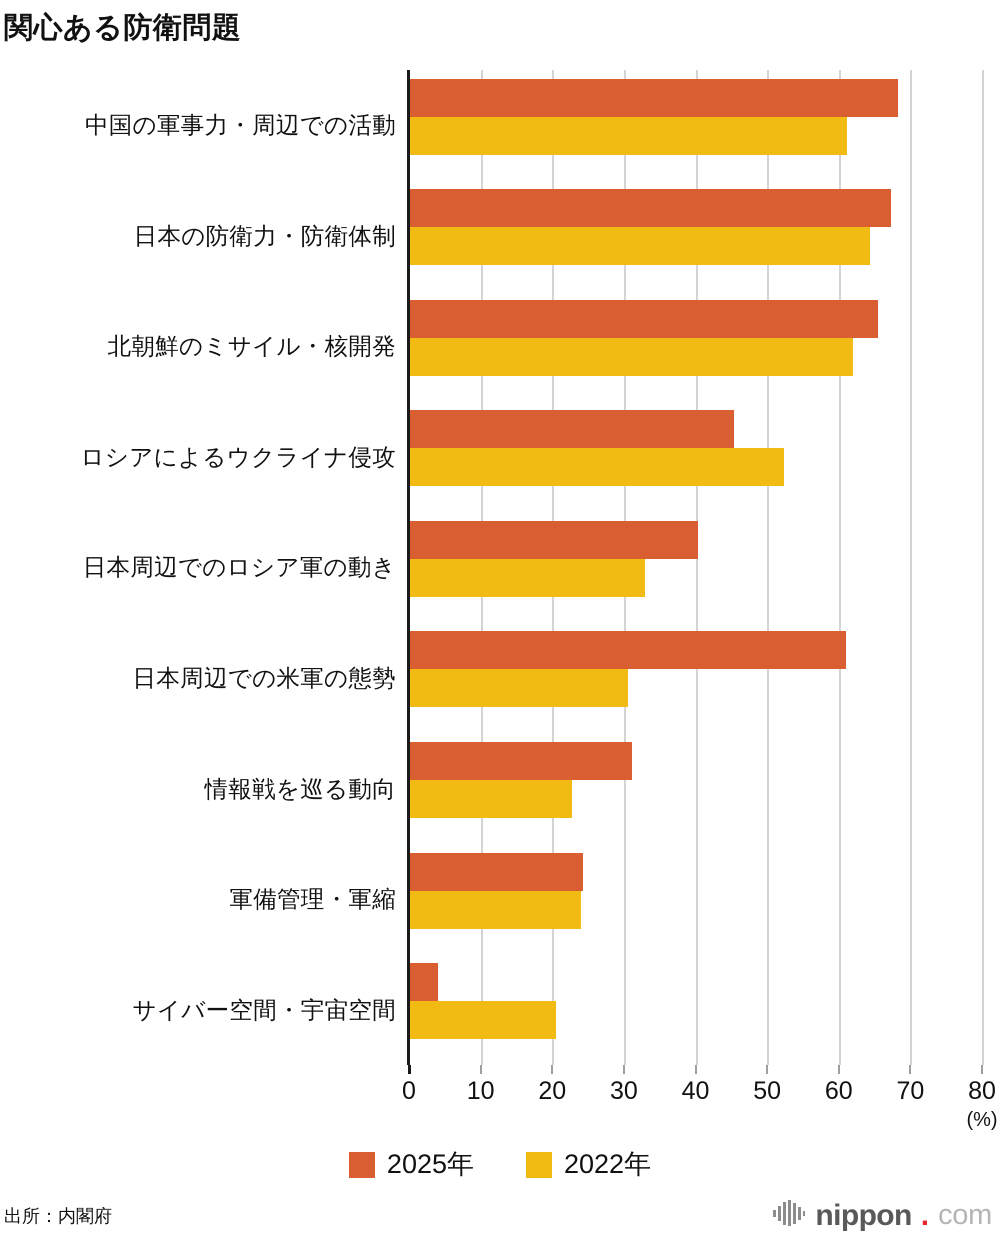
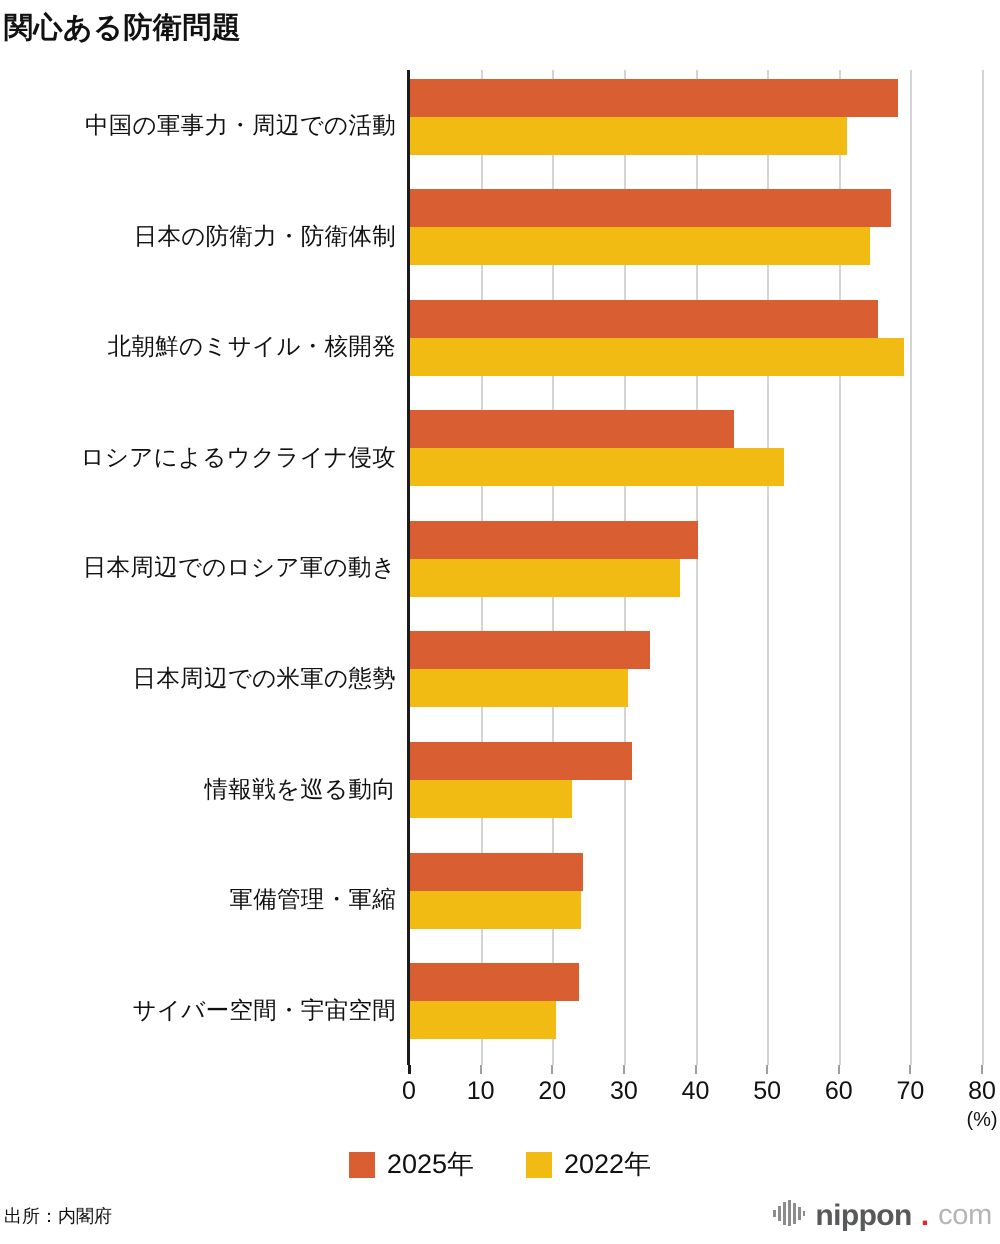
2022年/北朝鮮のミサイル・核開発: 62 -> 69
2022年/日本周辺でのロシア軍の動き: 33 -> 38
2025年/日本周辺での米軍の態勢: 61 -> 34
2025年/サイバー空間・宇宙空間: 4 -> 24
